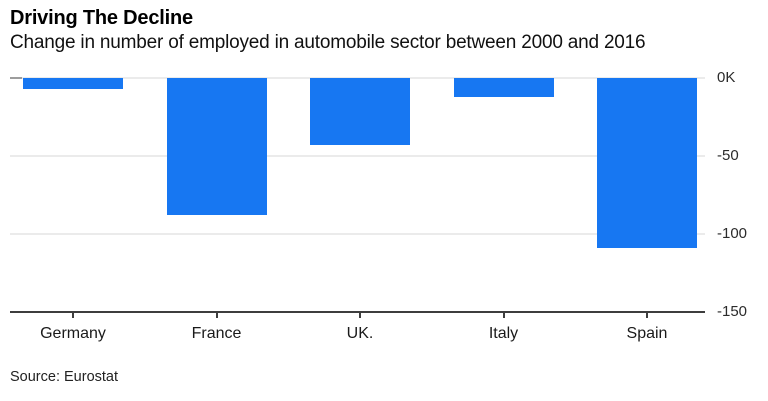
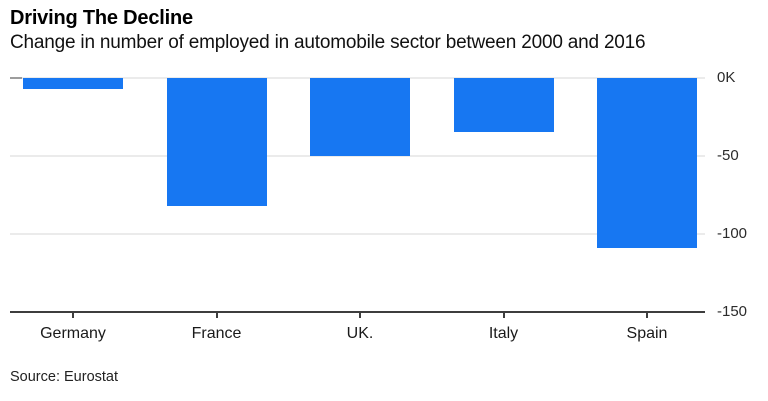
France: -88K -> -82K
UK.: -43K -> -50K
Italy: -12K -> -35K
